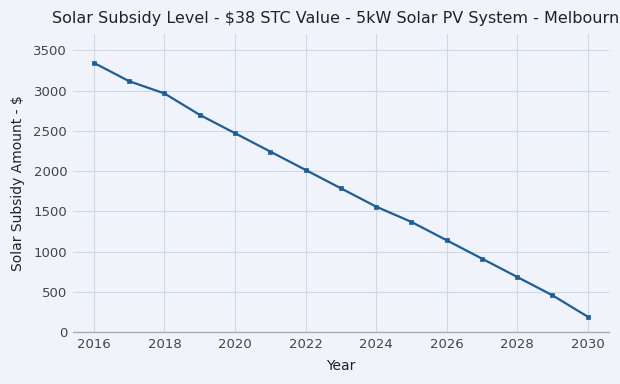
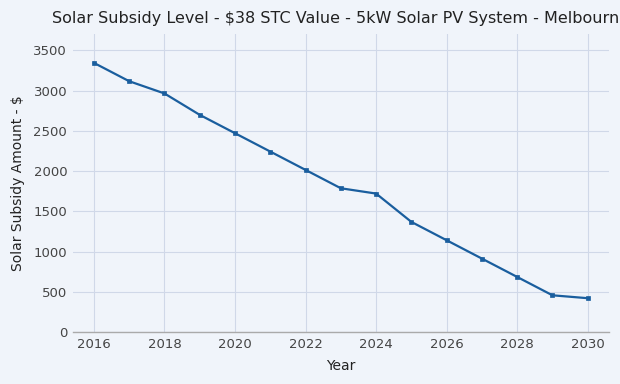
2024: 1560 -> 1720
2030: 190 -> 420
